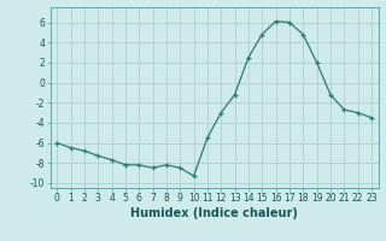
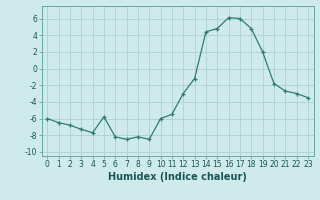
5: -8.2 -> -5.8
10: -9.3 -> -6.0
14: 2.5 -> 4.4
20: -1.2 -> -1.8
